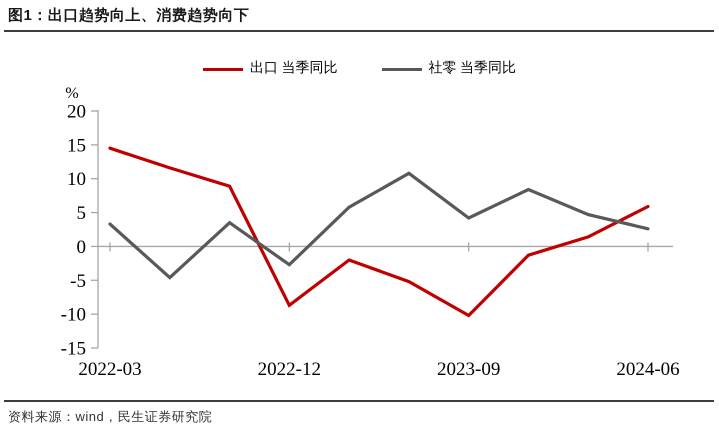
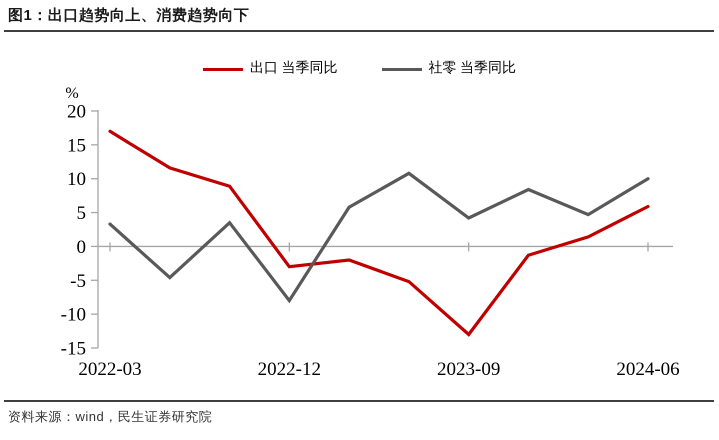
出口 当季同比/2022-03: 14 -> 17
出口 当季同比/2022-12: -9 -> -3
社零 当季同比/2022-12: -3 -> -8
出口 当季同比/2023-09: -10 -> -13
社零 当季同比/2024-06: 3 -> 10
